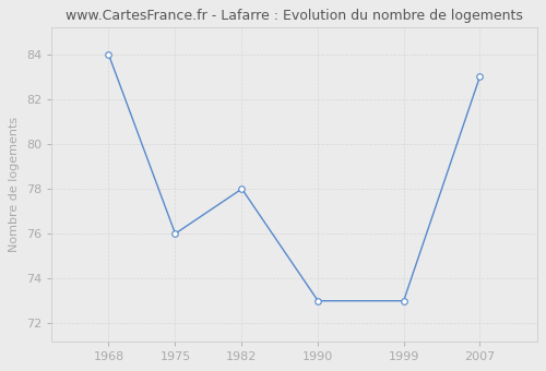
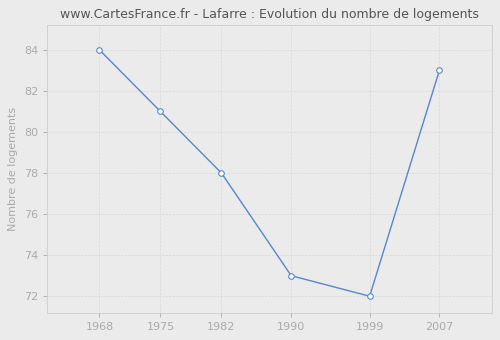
1975: 76 -> 81
1999: 73 -> 72
